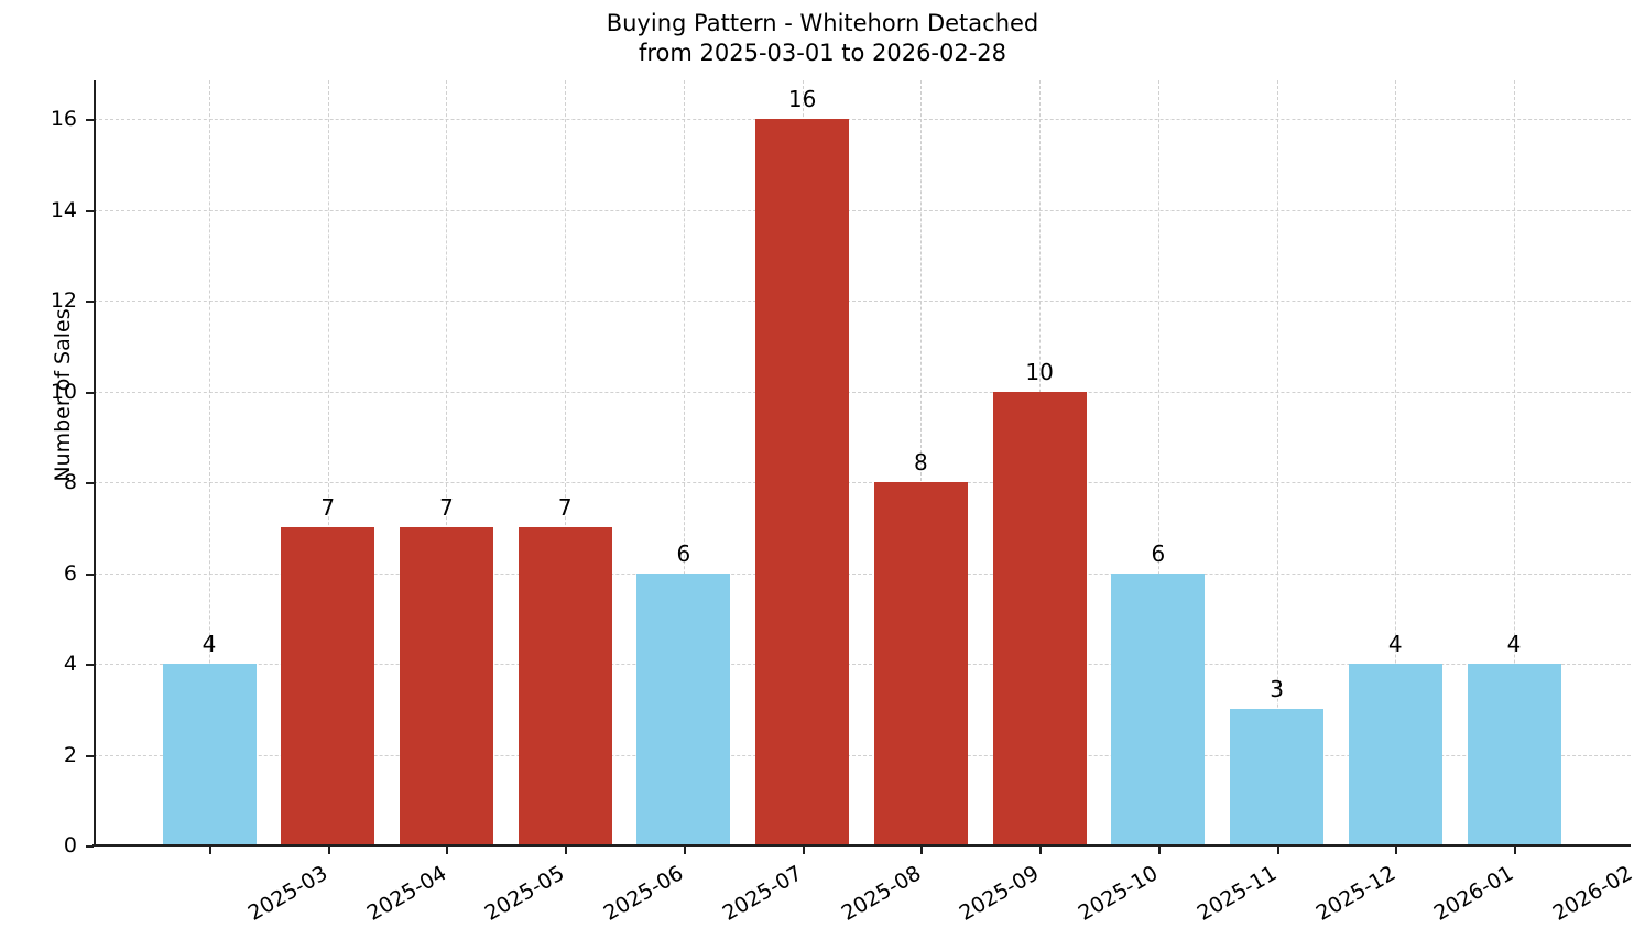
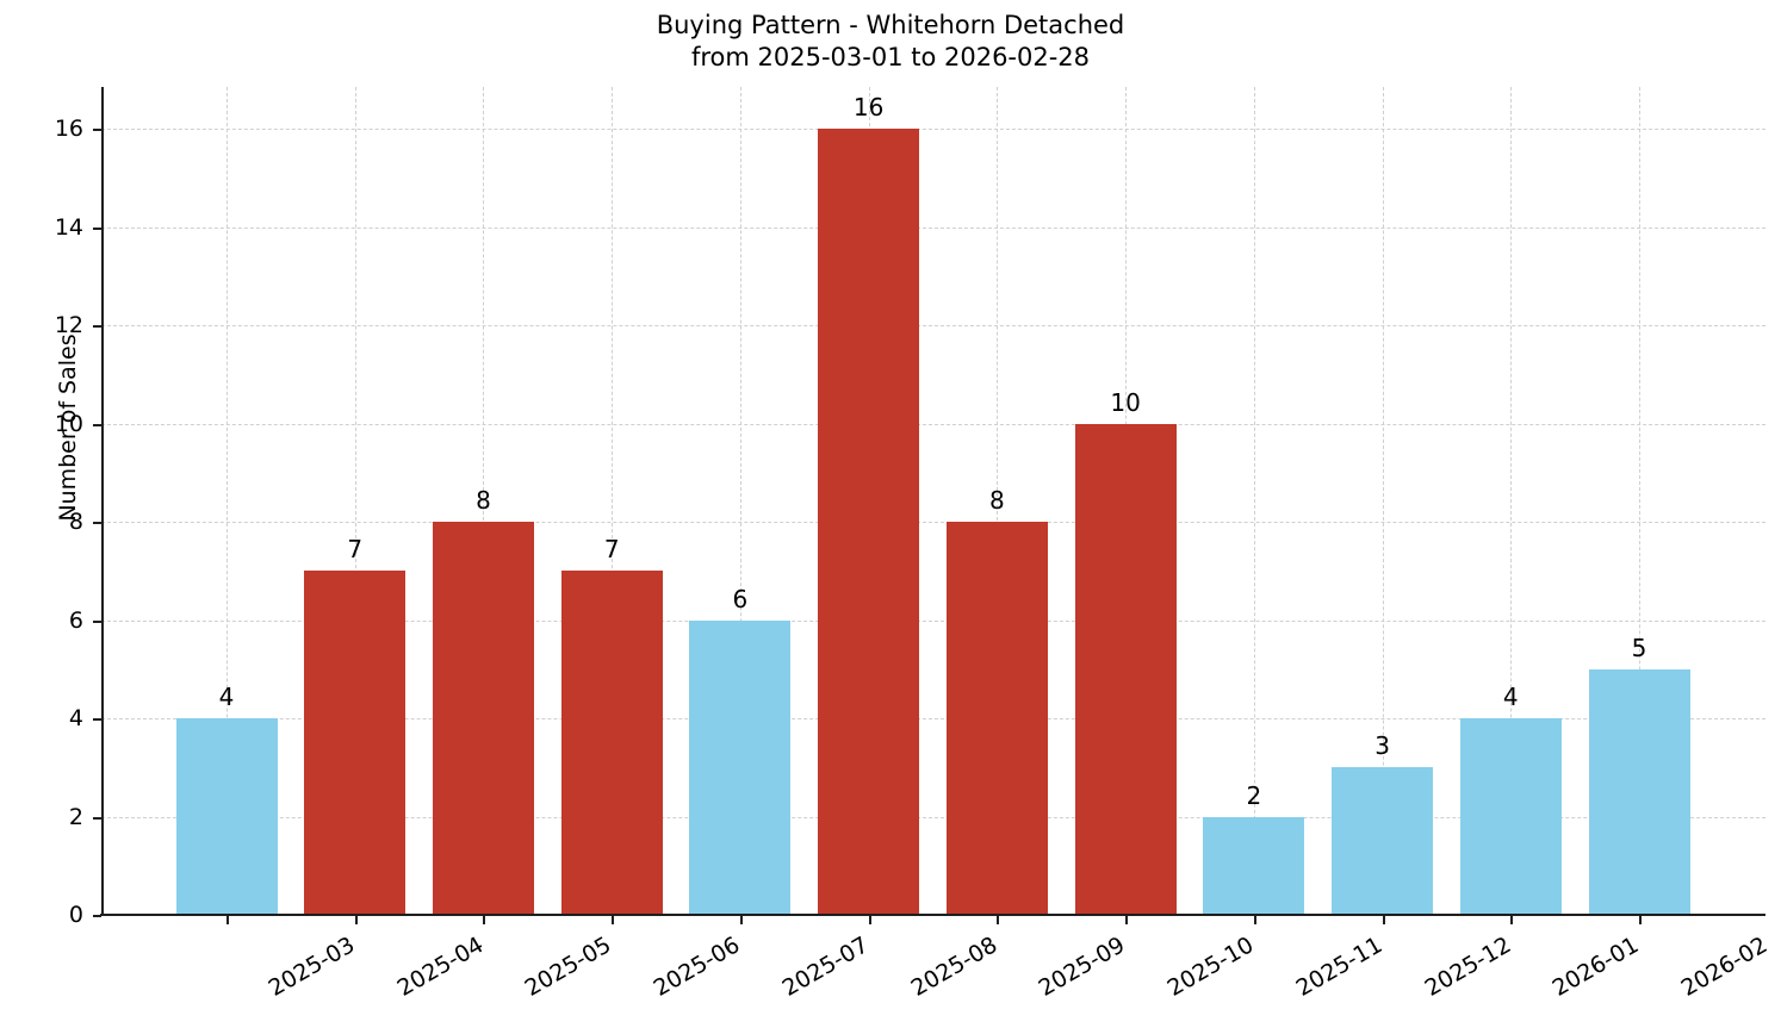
2025-05: 7 -> 8
2025-11: 6 -> 2
2026-02: 4 -> 5
